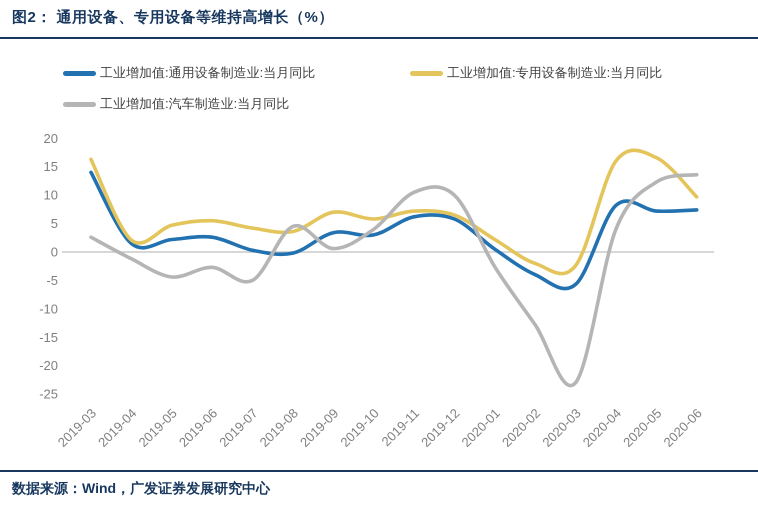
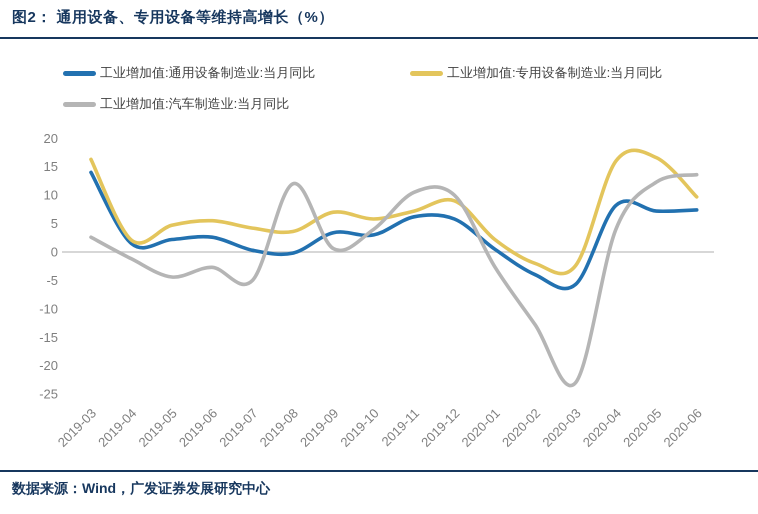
工业增加值:汽车制造业:当月同比/2019-08: 4 -> 12
工业增加值:专用设备制造业:当月同比/2019-12: 6 -> 9
